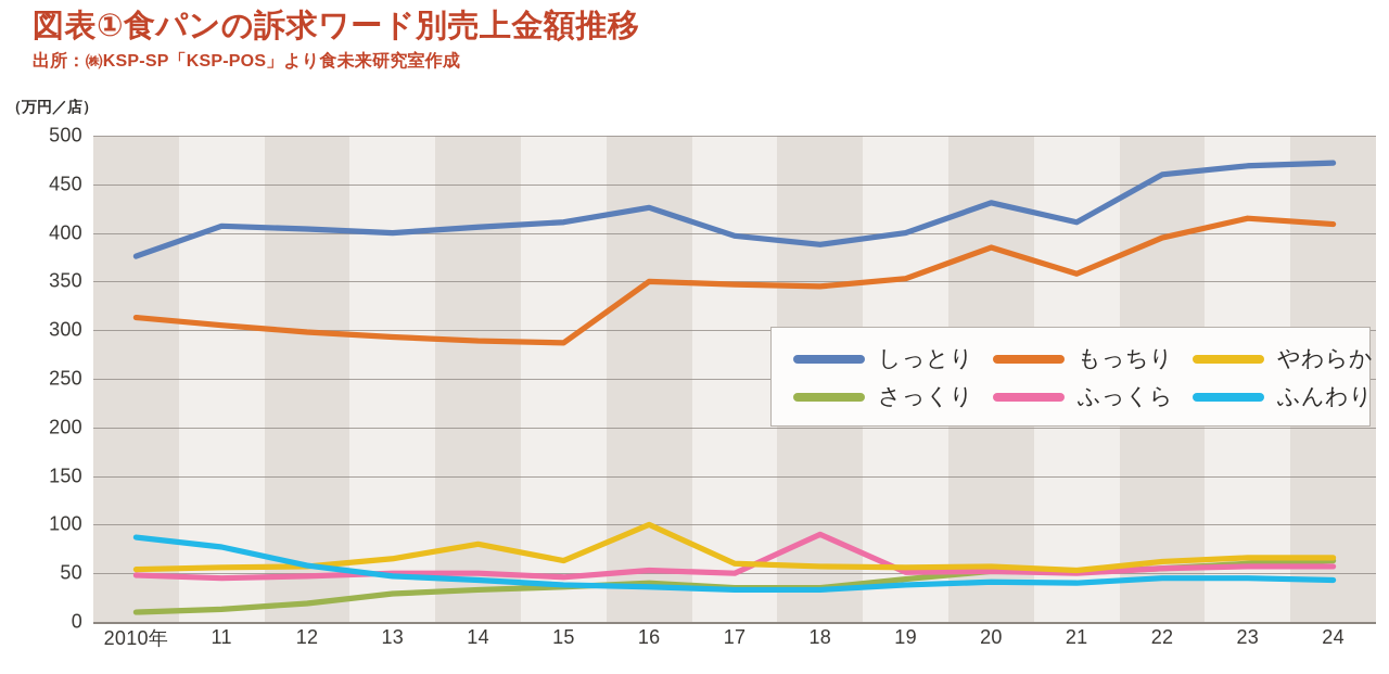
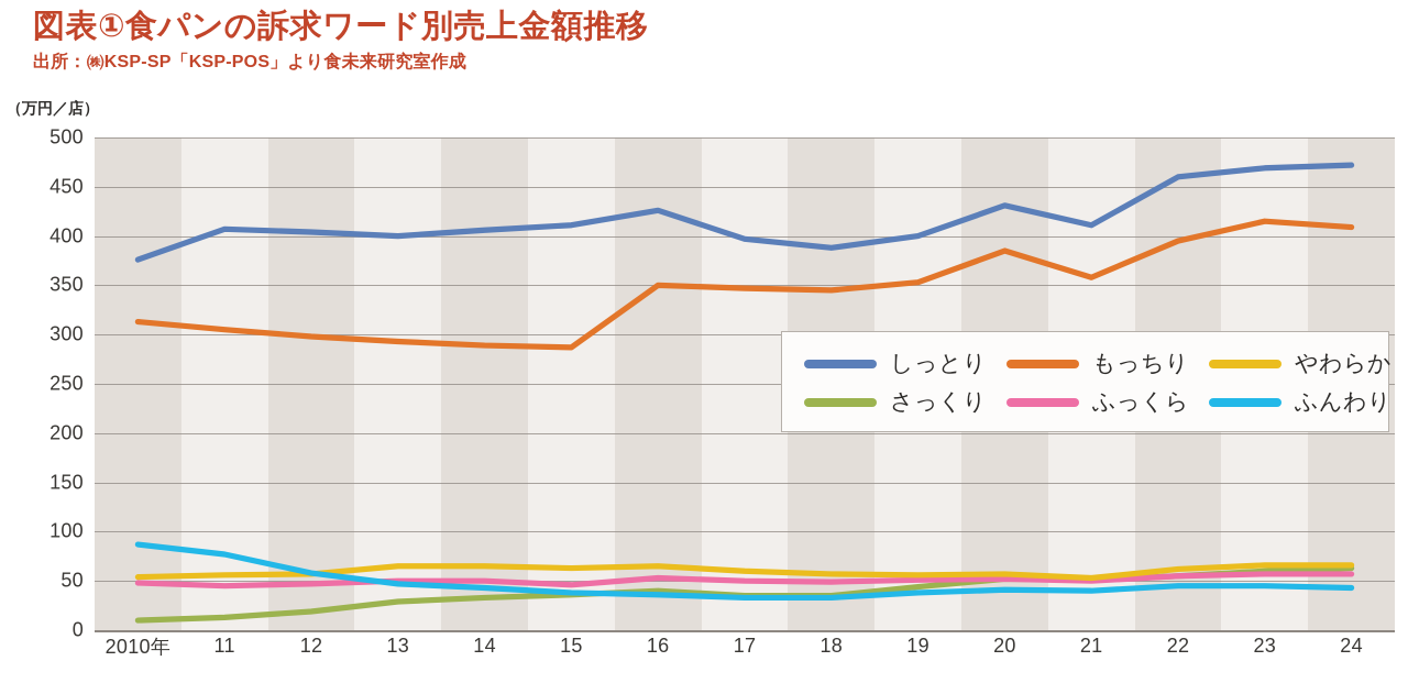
やわらか/14: 80 -> 60
やわらか/16: 100 -> 60
ふっくら/18: 90 -> 50
